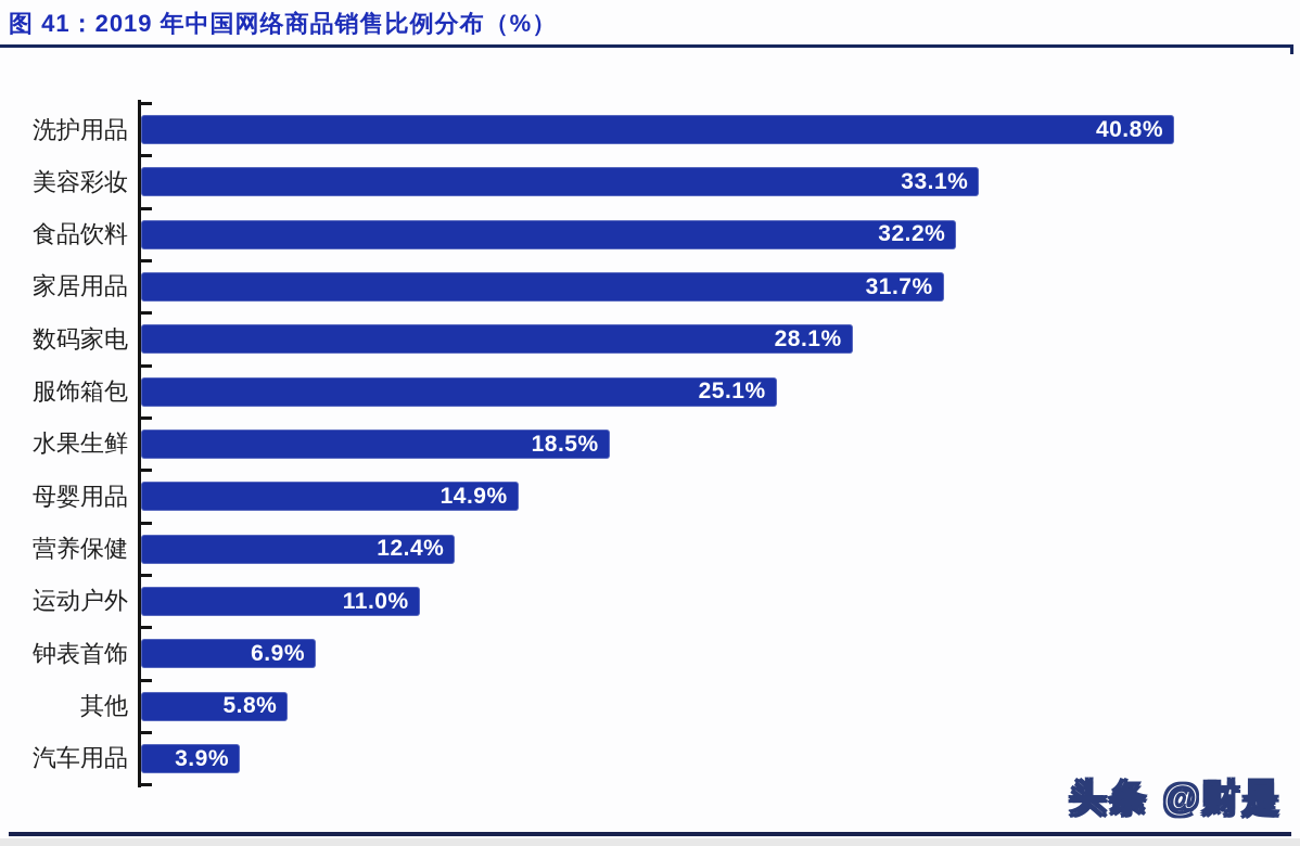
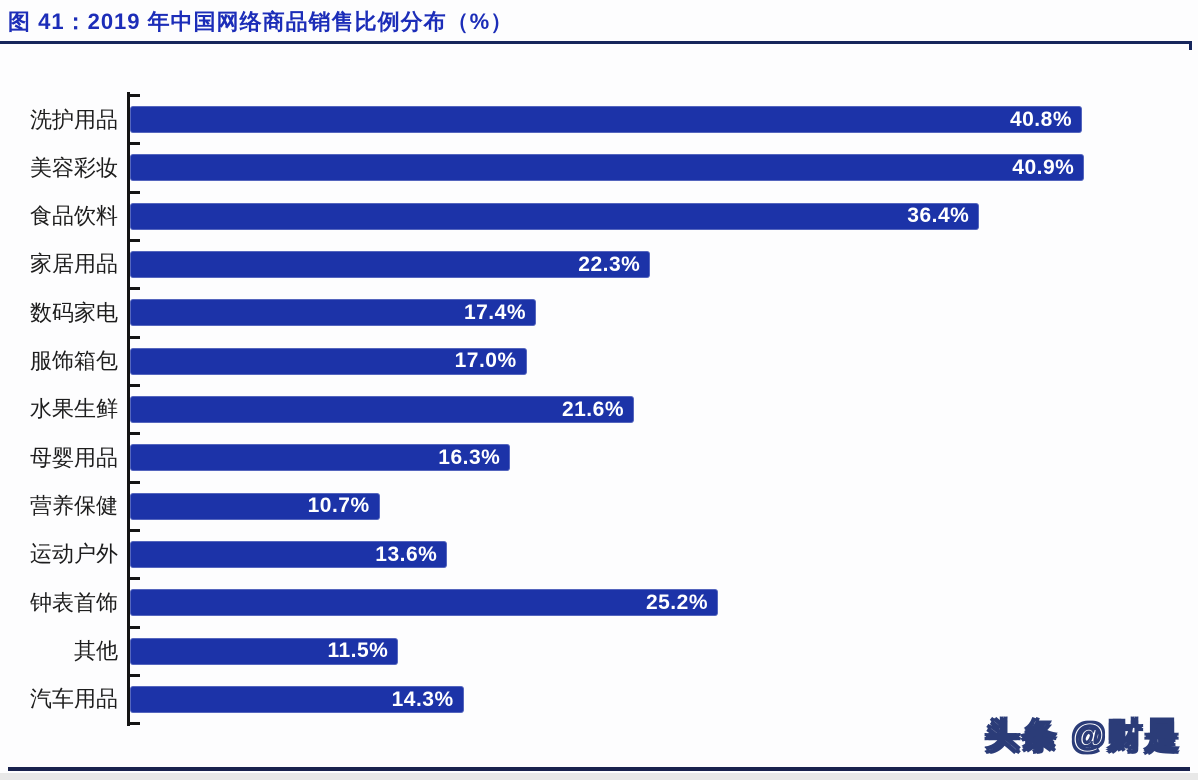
美容彩妆: 33.1% -> 40.9%
食品饮料: 32.2% -> 36.4%
家居用品: 31.7% -> 22.3%
数码家电: 28.1% -> 17.4%
服饰箱包: 25.1% -> 17.0%
水果生鲜: 18.5% -> 21.6%
母婴用品: 14.9% -> 16.3%
营养保健: 12.4% -> 10.7%
运动户外: 11.0% -> 13.6%
钟表首饰: 6.9% -> 25.2%
其他: 5.8% -> 11.5%
汽车用品: 3.9% -> 14.3%
